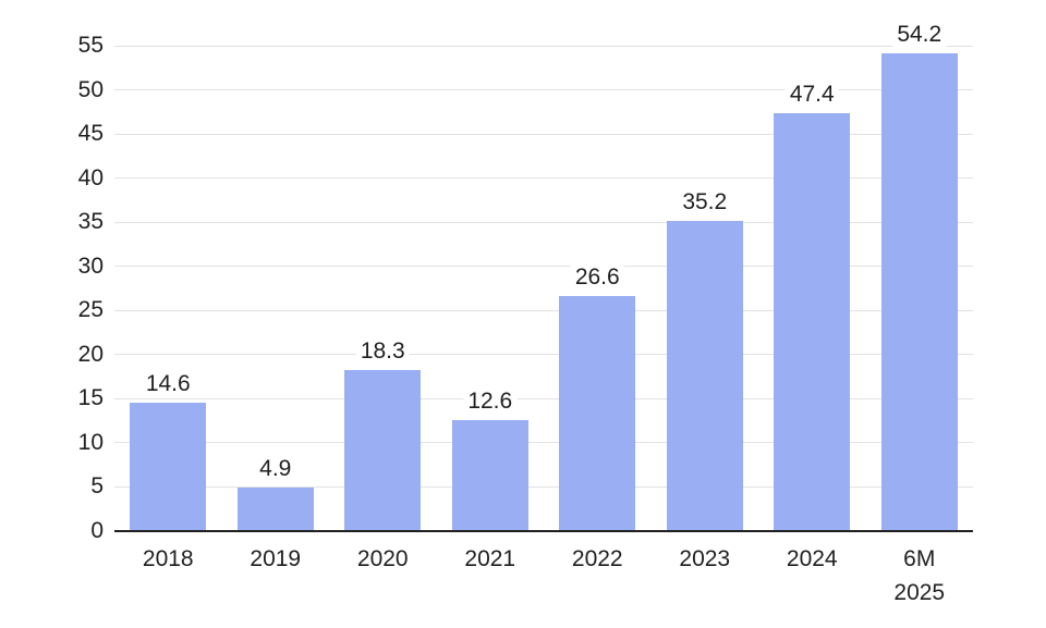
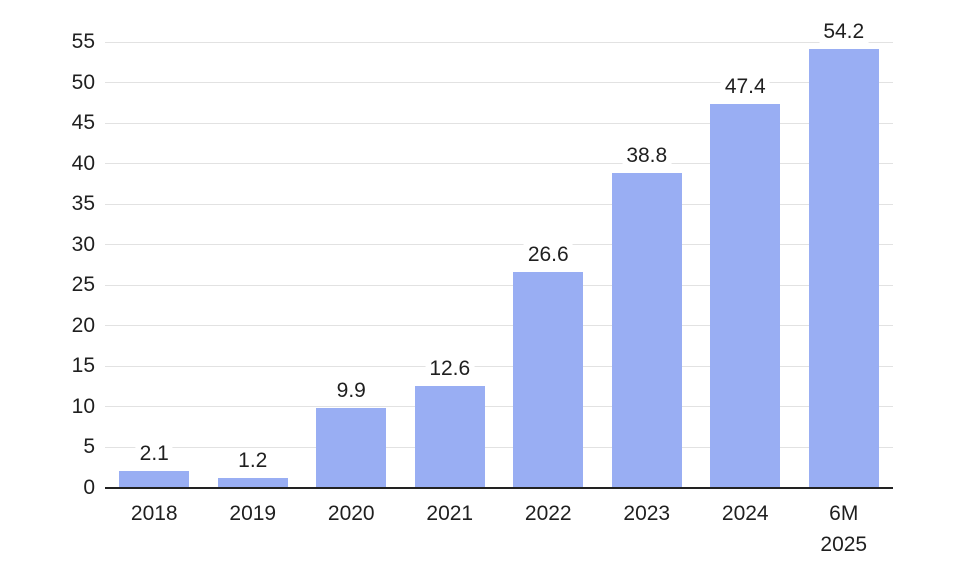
2018: 14.6 -> 2.1
2019: 4.9 -> 1.2
2020: 18.3 -> 9.9
2023: 35.2 -> 38.8
